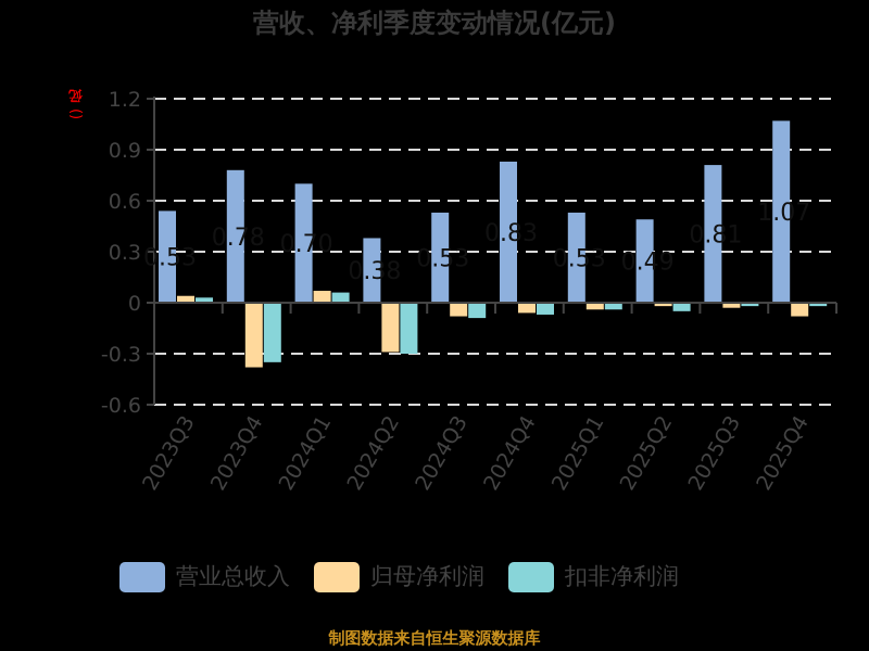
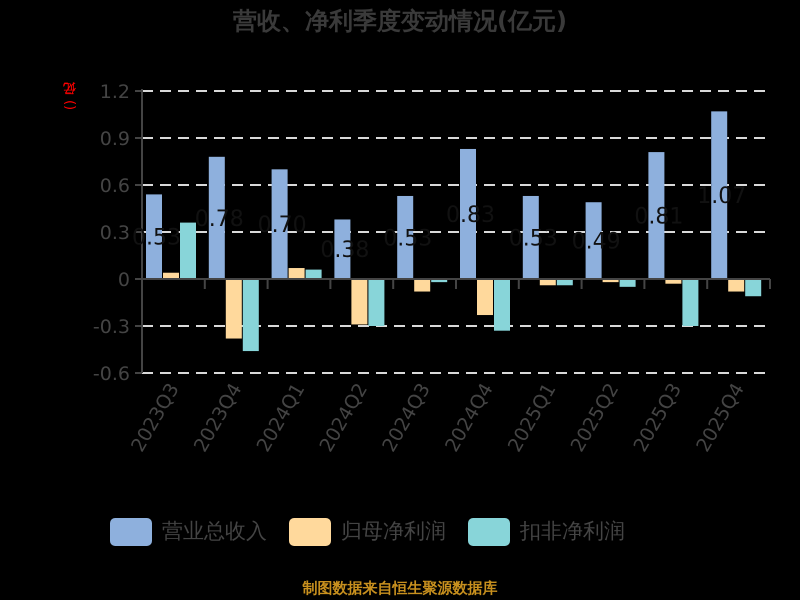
扣非净利润/2023Q3: 0.03 -> 0.36
扣非净利润/2023Q4: -0.35 -> -0.46
扣非净利润/2024Q3: -0.09 -> -0.02
归母净利润/2024Q4: -0.06 -> -0.23
扣非净利润/2024Q4: -0.07 -> -0.33
扣非净利润/2025Q3: -0.02 -> -0.30
扣非净利润/2025Q4: -0.02 -> -0.11
